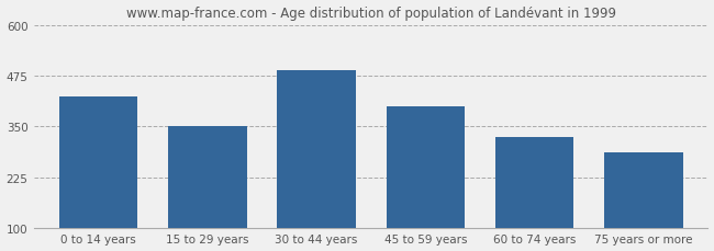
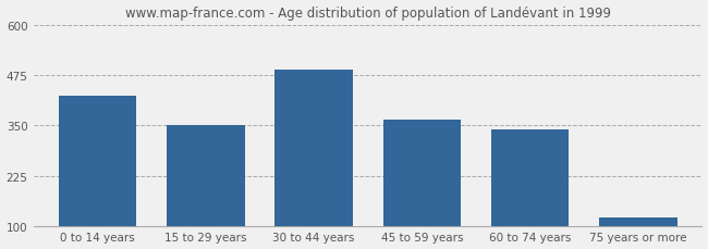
45 to 59 years: 400 -> 365
60 to 74 years: 325 -> 340
75 years or more: 285 -> 120
